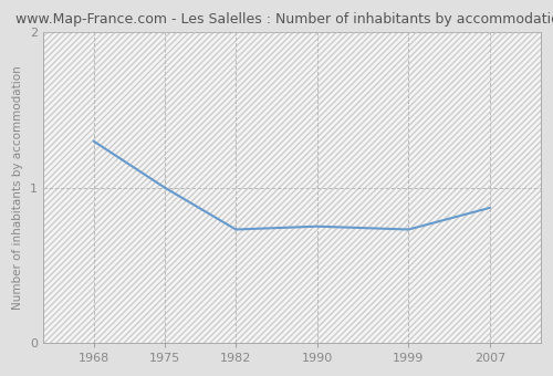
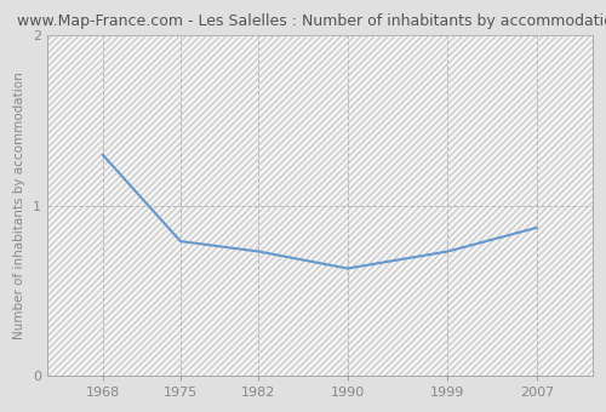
1975: 1.00 -> 0.79
1990: 0.75 -> 0.63
